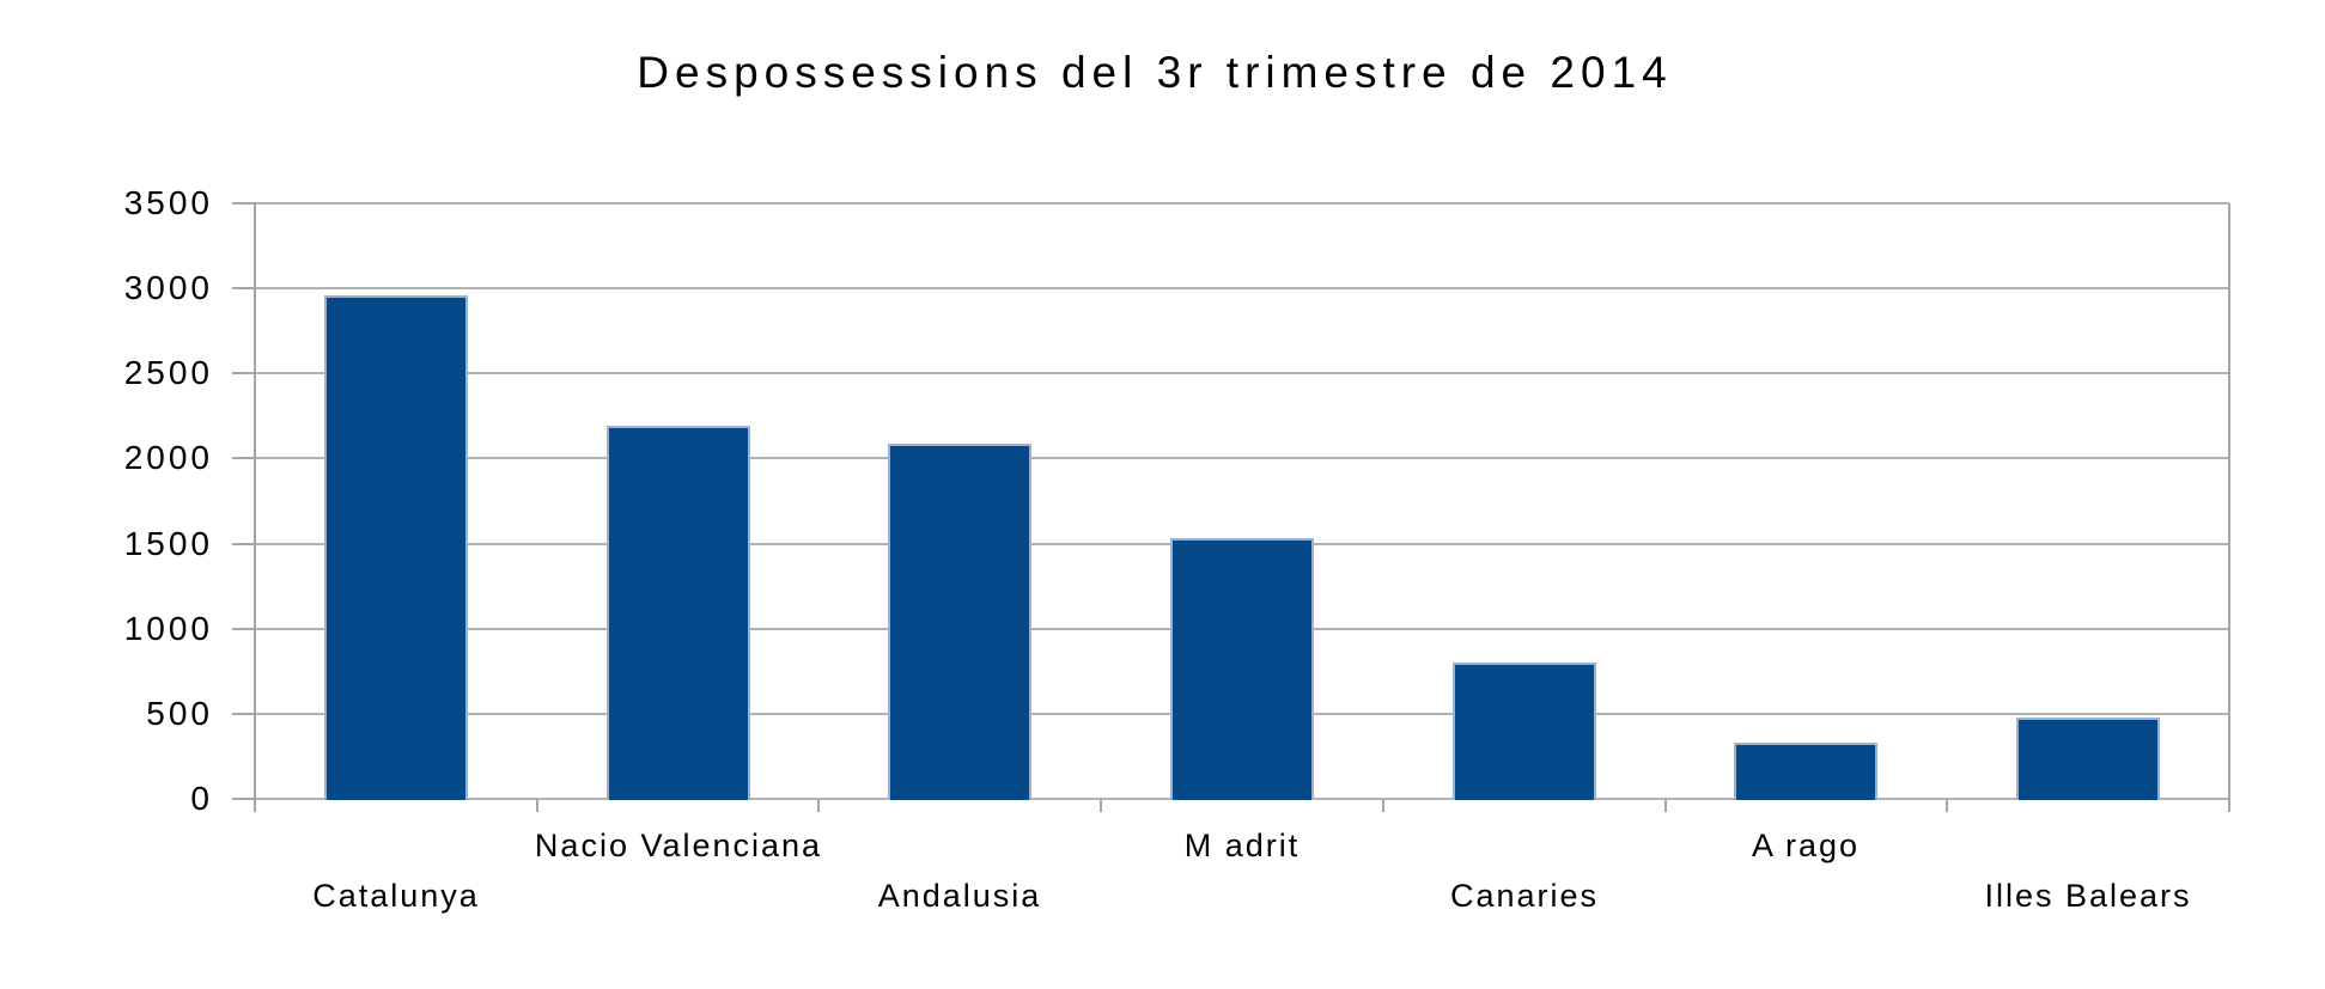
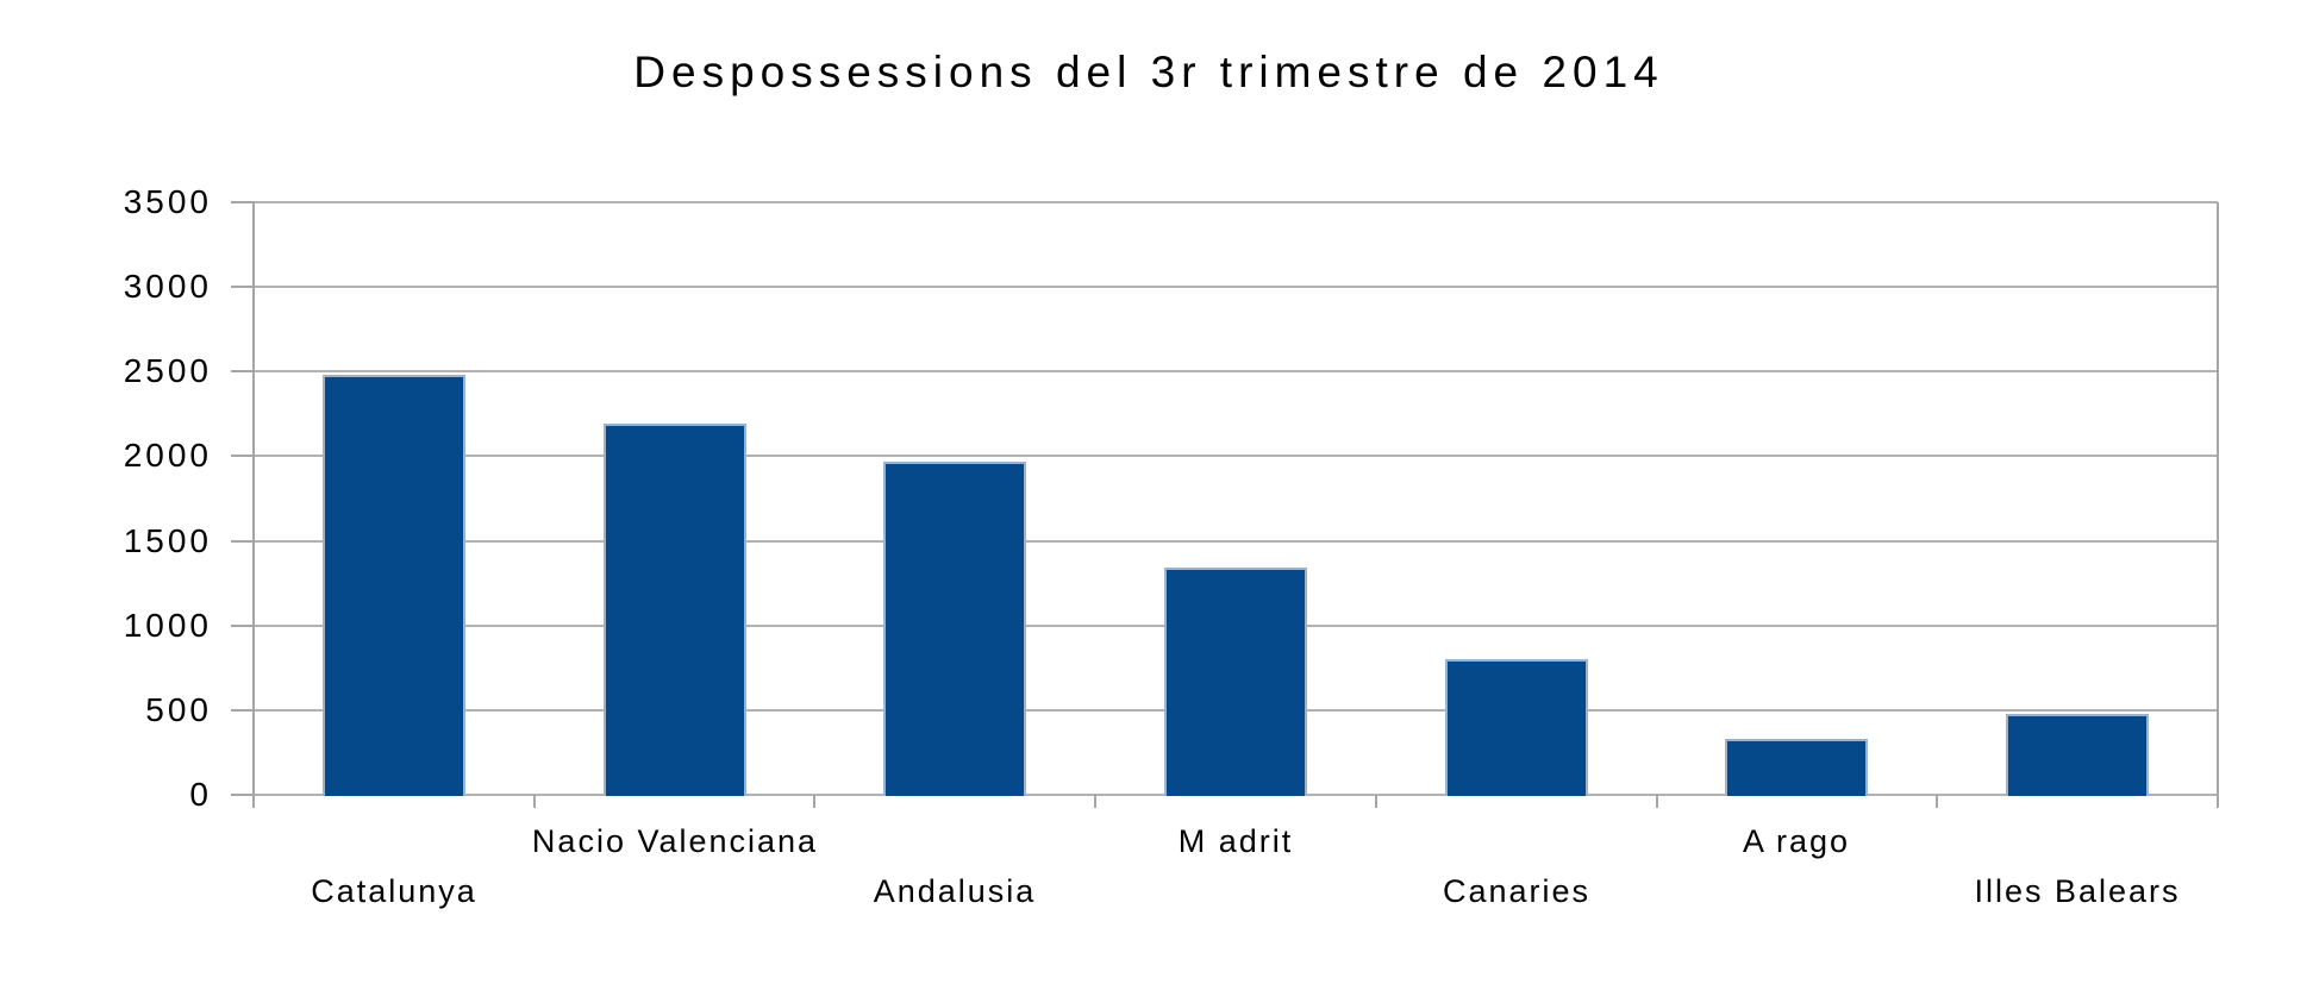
Catalunya: 2960 -> 2480
Andalusia: 2090 -> 1970
M adrit: 1530 -> 1340
